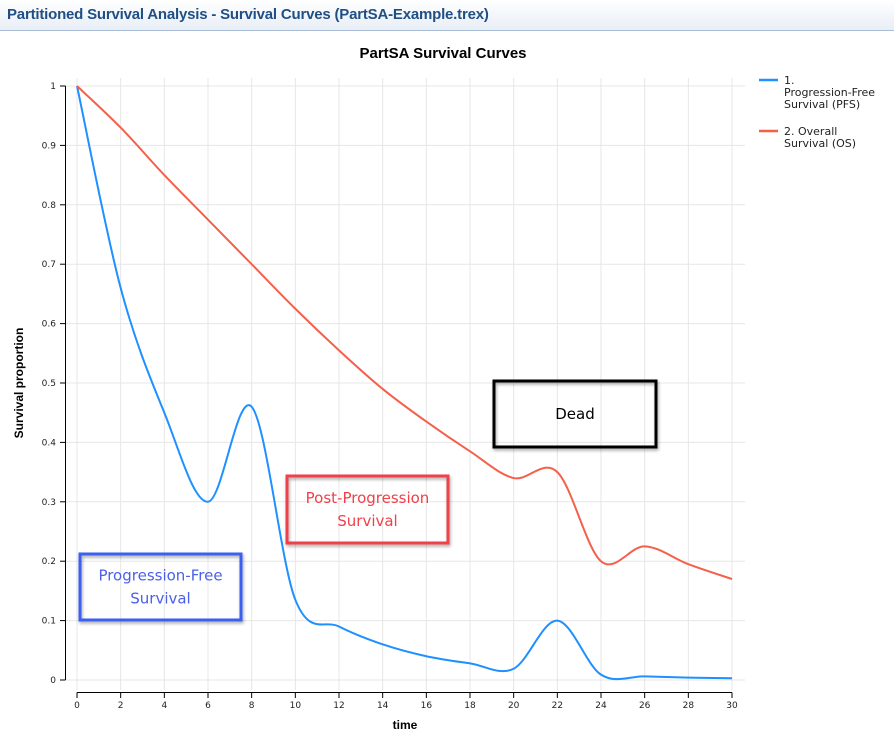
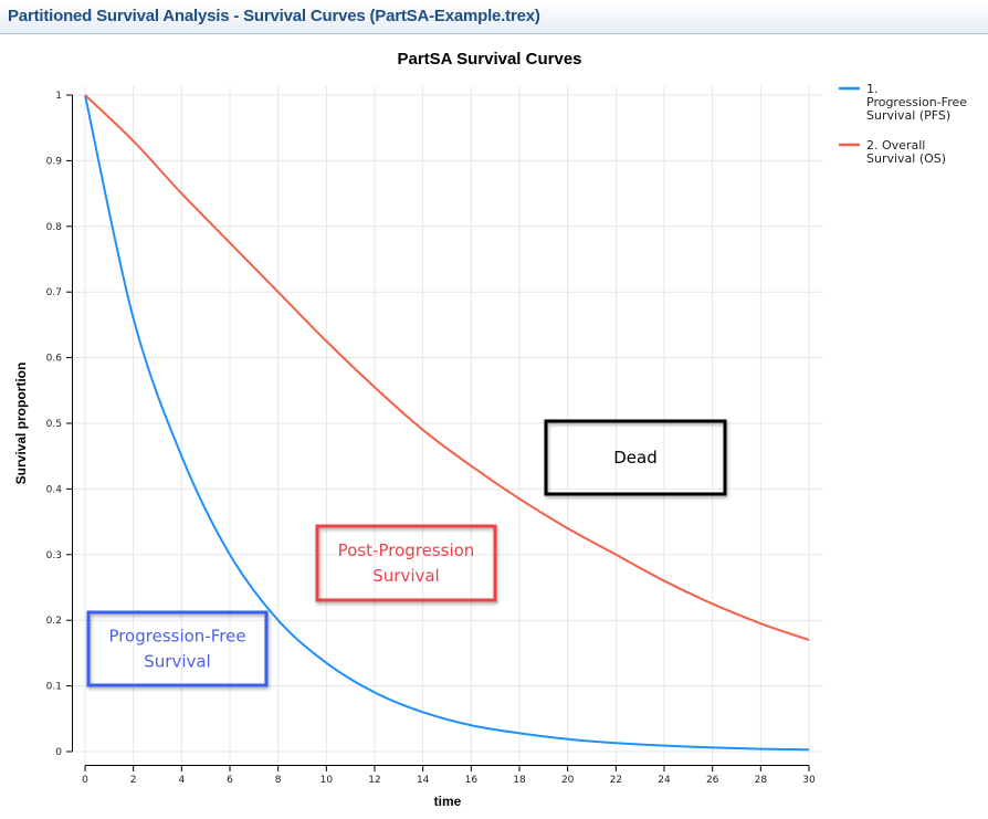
1. Progression-Free Survival (PFS)/8: 0.46 -> 0.20
1. Progression-Free Survival (PFS)/22: 0.10 -> 0.01
2. Overall Survival (OS)/22: 0.35 -> 0.30
2. Overall Survival (OS)/24: 0.20 -> 0.26
